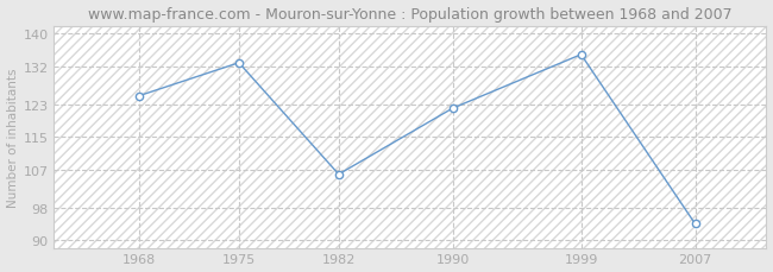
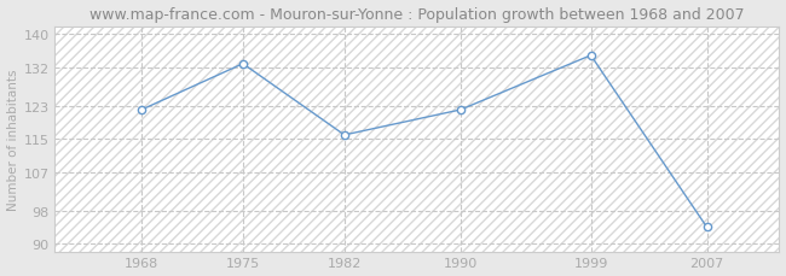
1968: 125 -> 122
1982: 106 -> 116
